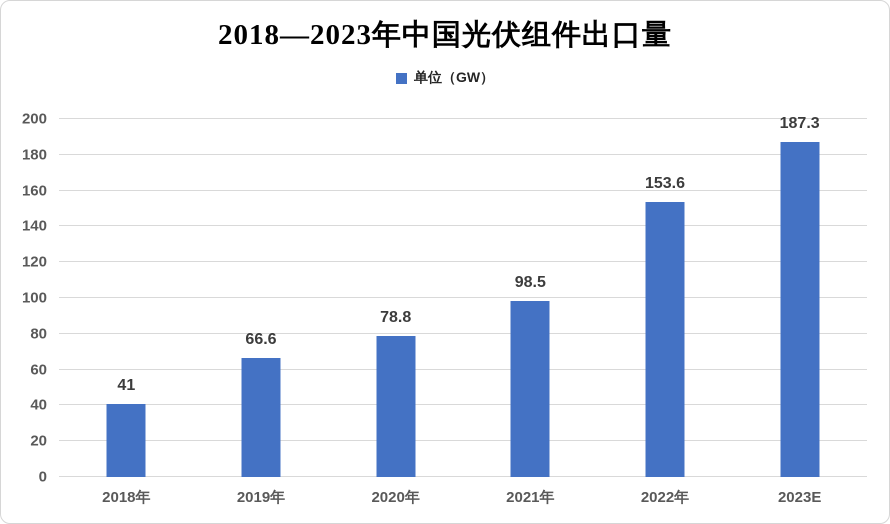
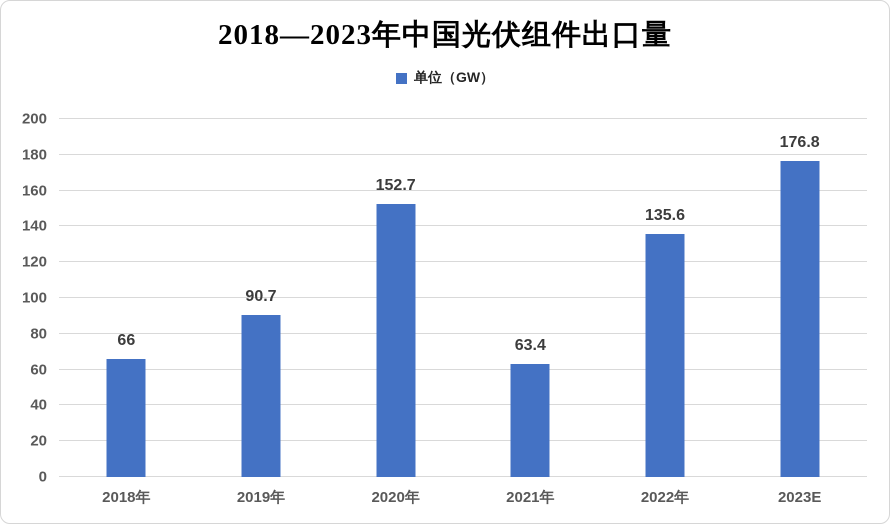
2018年: 41 -> 66
2019年: 66.6 -> 90.7
2020年: 78.8 -> 152.7
2021年: 98.5 -> 63.4
2022年: 153.6 -> 135.6
2023E: 187.3 -> 176.8
